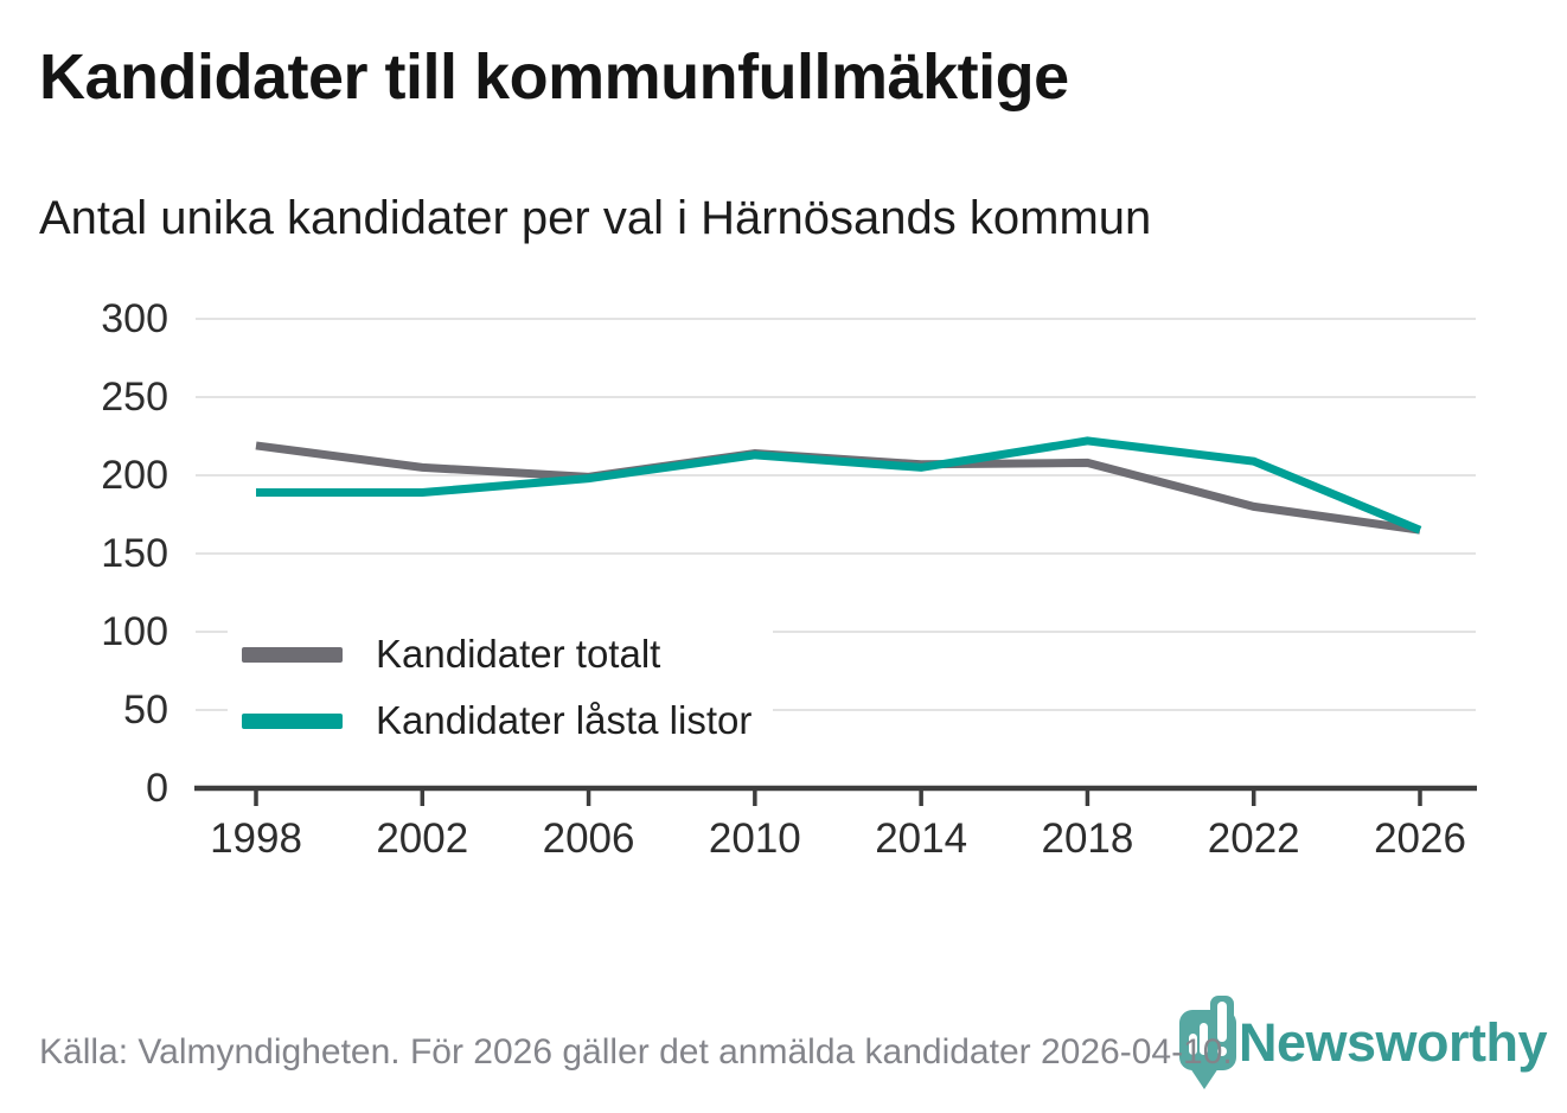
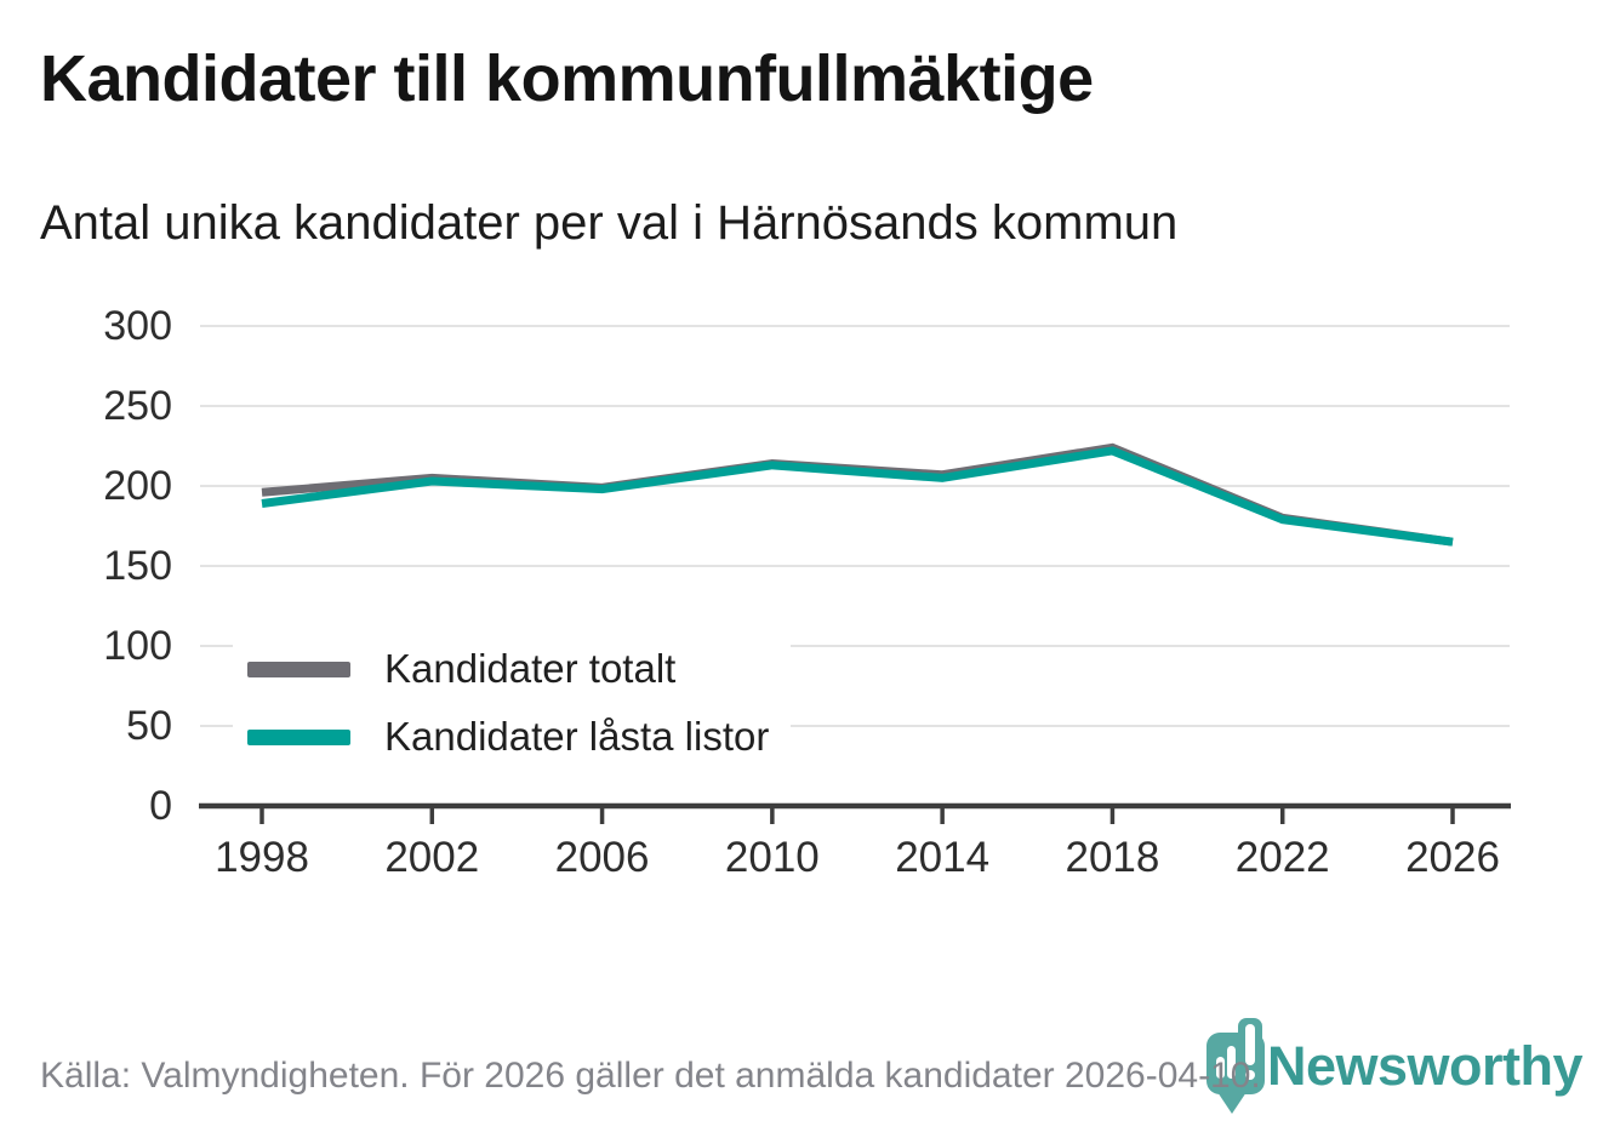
Kandidater totalt/1998: 219 -> 196
Kandidater låsta listor/2002: 189 -> 203
Kandidater totalt/2018: 208 -> 224
Kandidater låsta listor/2022: 209 -> 179
